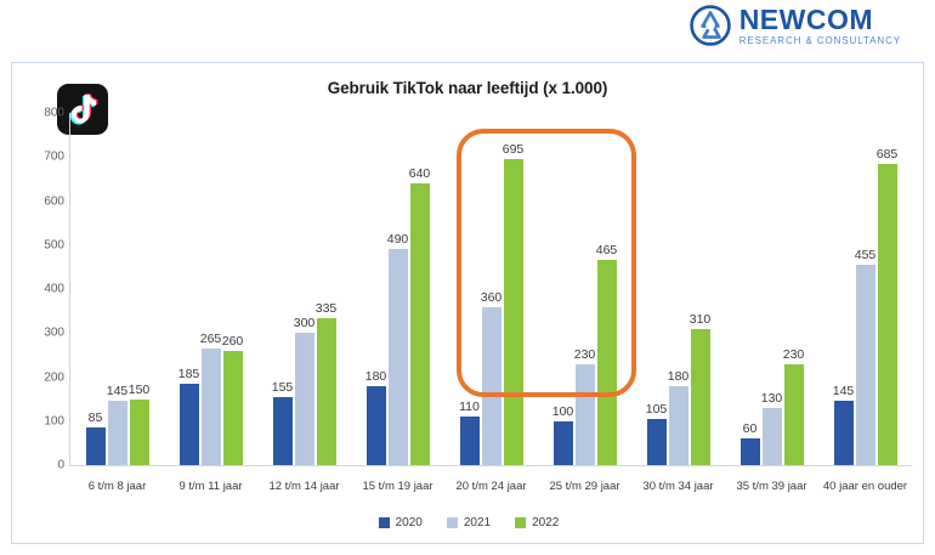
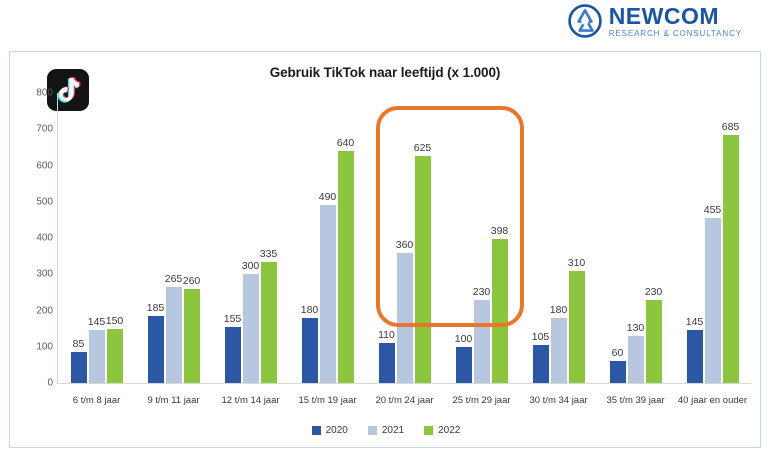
2022/20 t/m 24 jaar: 695 -> 625
2022/25 t/m 29 jaar: 465 -> 398
